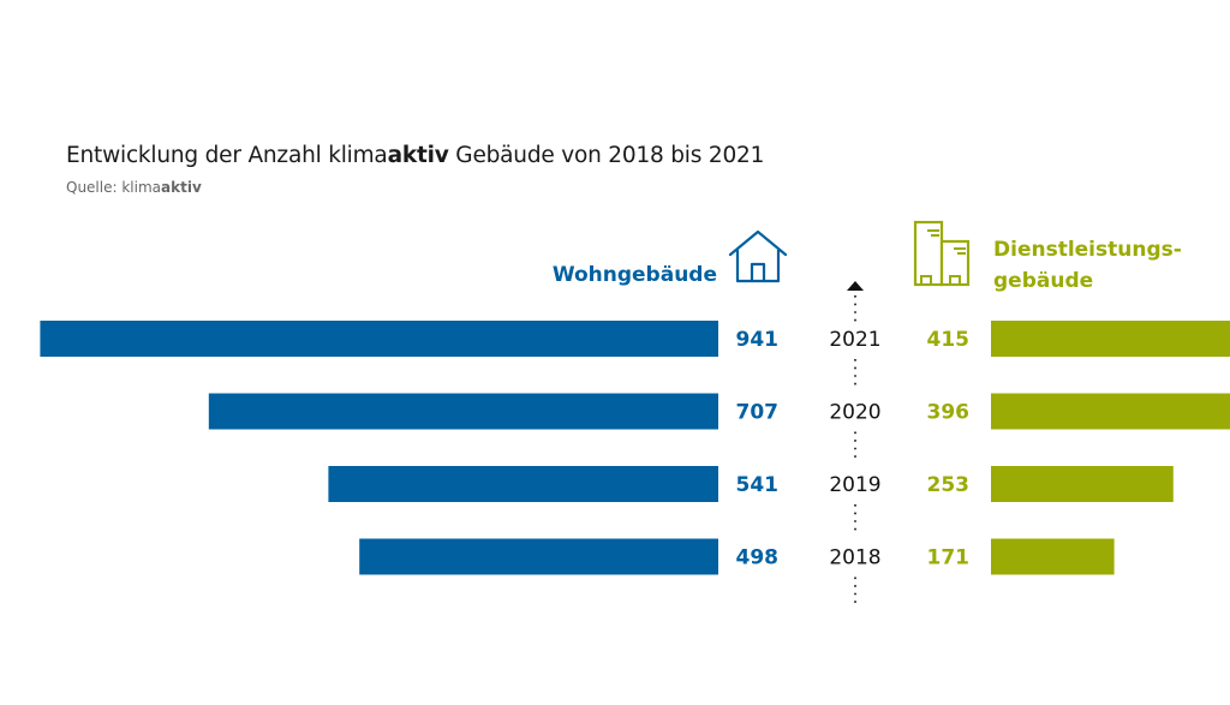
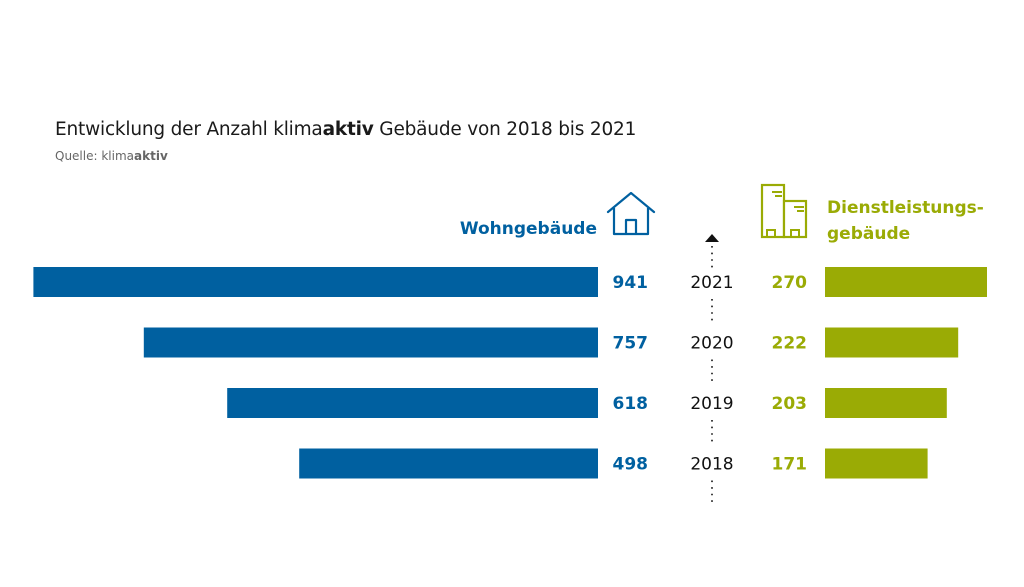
Dienstleistungs-gebäude/2021: 415 -> 270
Wohngebäude/2020: 707 -> 757
Dienstleistungs-gebäude/2020: 396 -> 222
Wohngebäude/2019: 541 -> 618
Dienstleistungs-gebäude/2019: 253 -> 203
